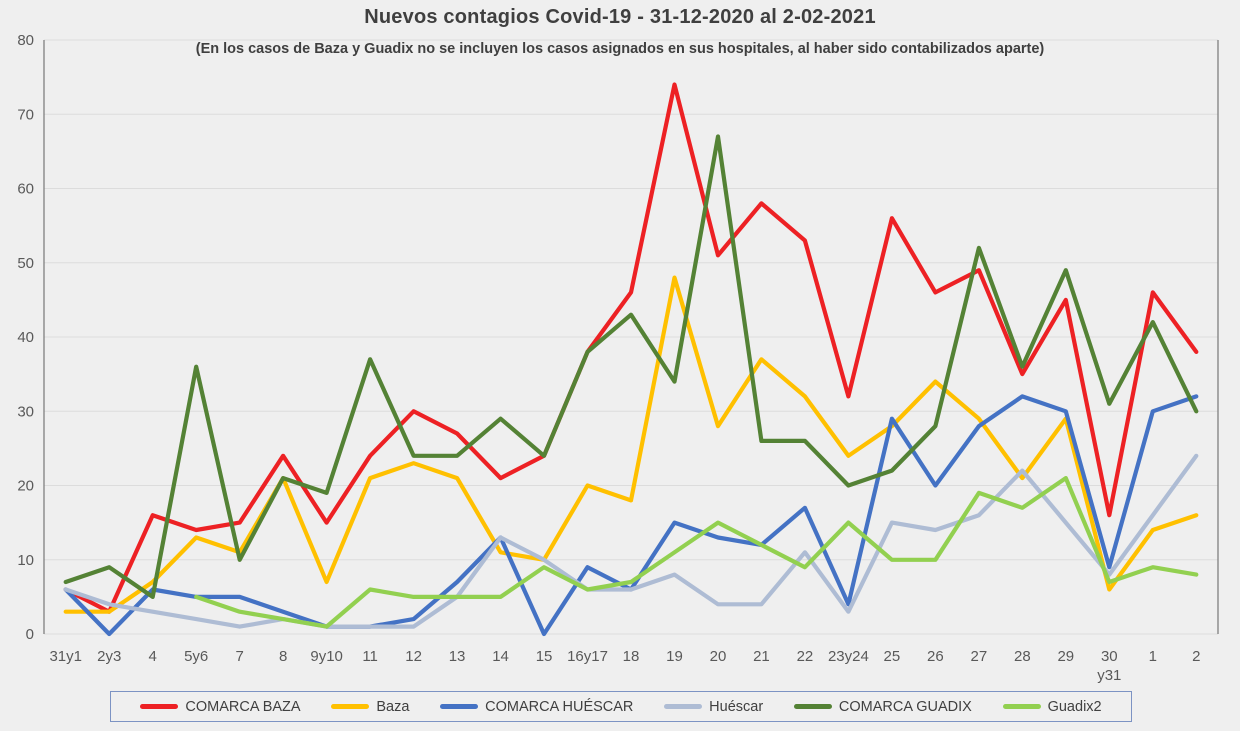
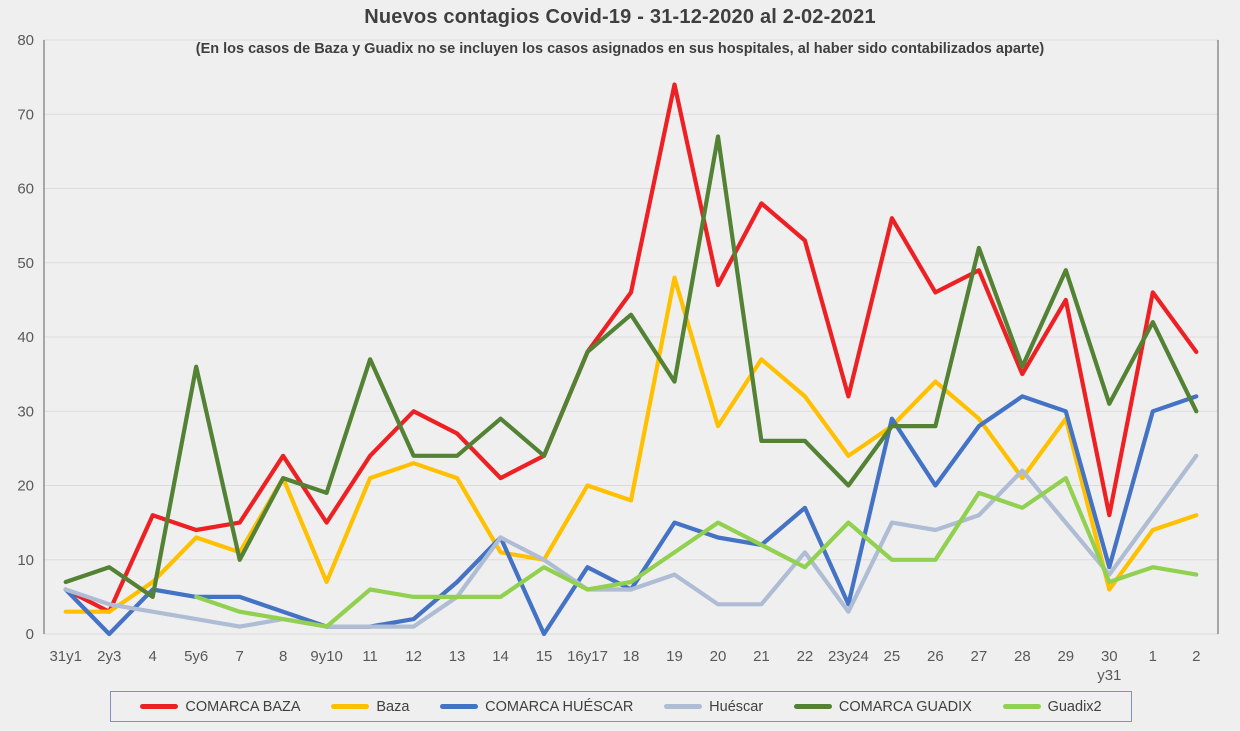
COMARCA BAZA/20: 51 -> 47
COMARCA GUADIX/25: 22 -> 28
